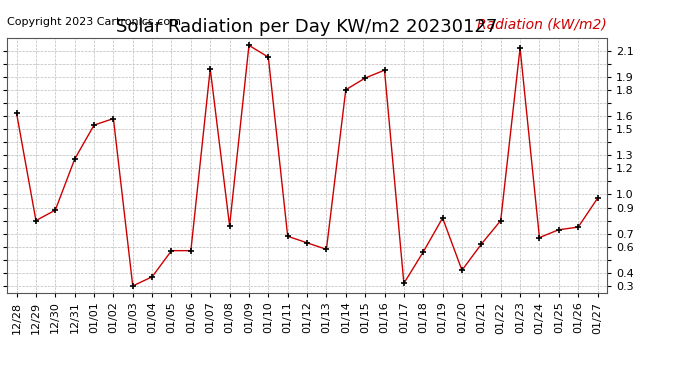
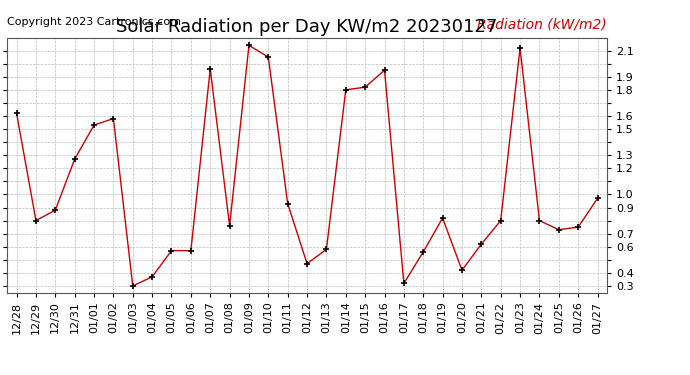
01/11: 0.68 -> 0.93
01/12: 0.63 -> 0.47
01/15: 1.89 -> 1.82
01/24: 0.67 -> 0.80
